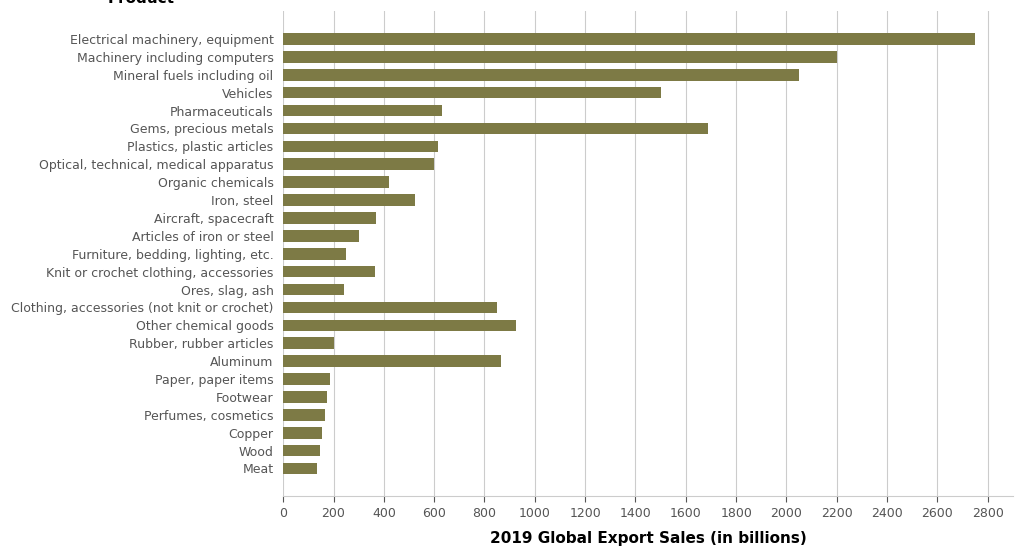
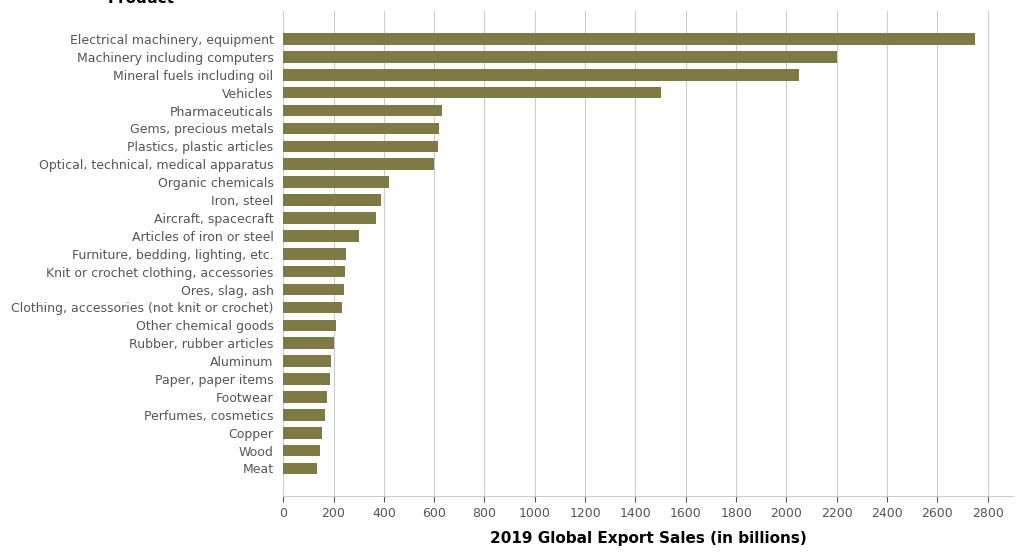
Gems, precious metals: 1690 -> 620
Iron, steel: 525 -> 390
Knit or crochet clothing, accessories: 365 -> 245
Clothing, accessories (not knit or crochet): 850 -> 235
Other chemical goods: 925 -> 210
Aluminum: 865 -> 190
